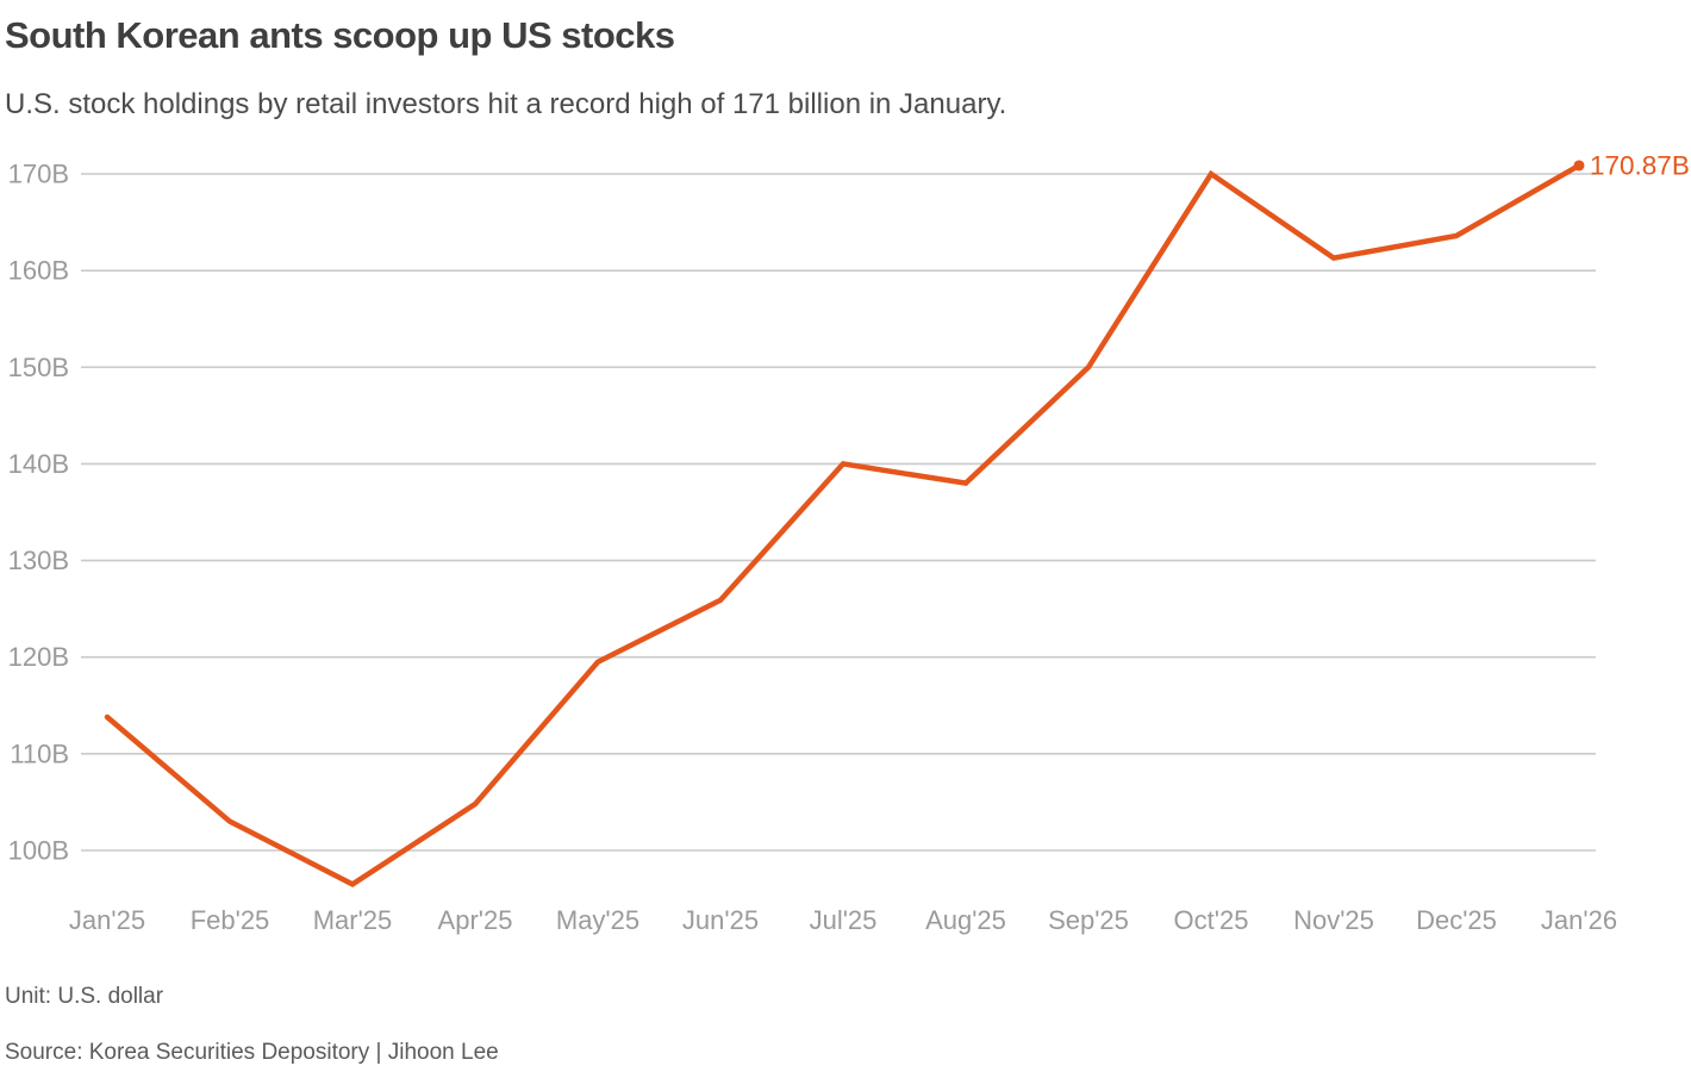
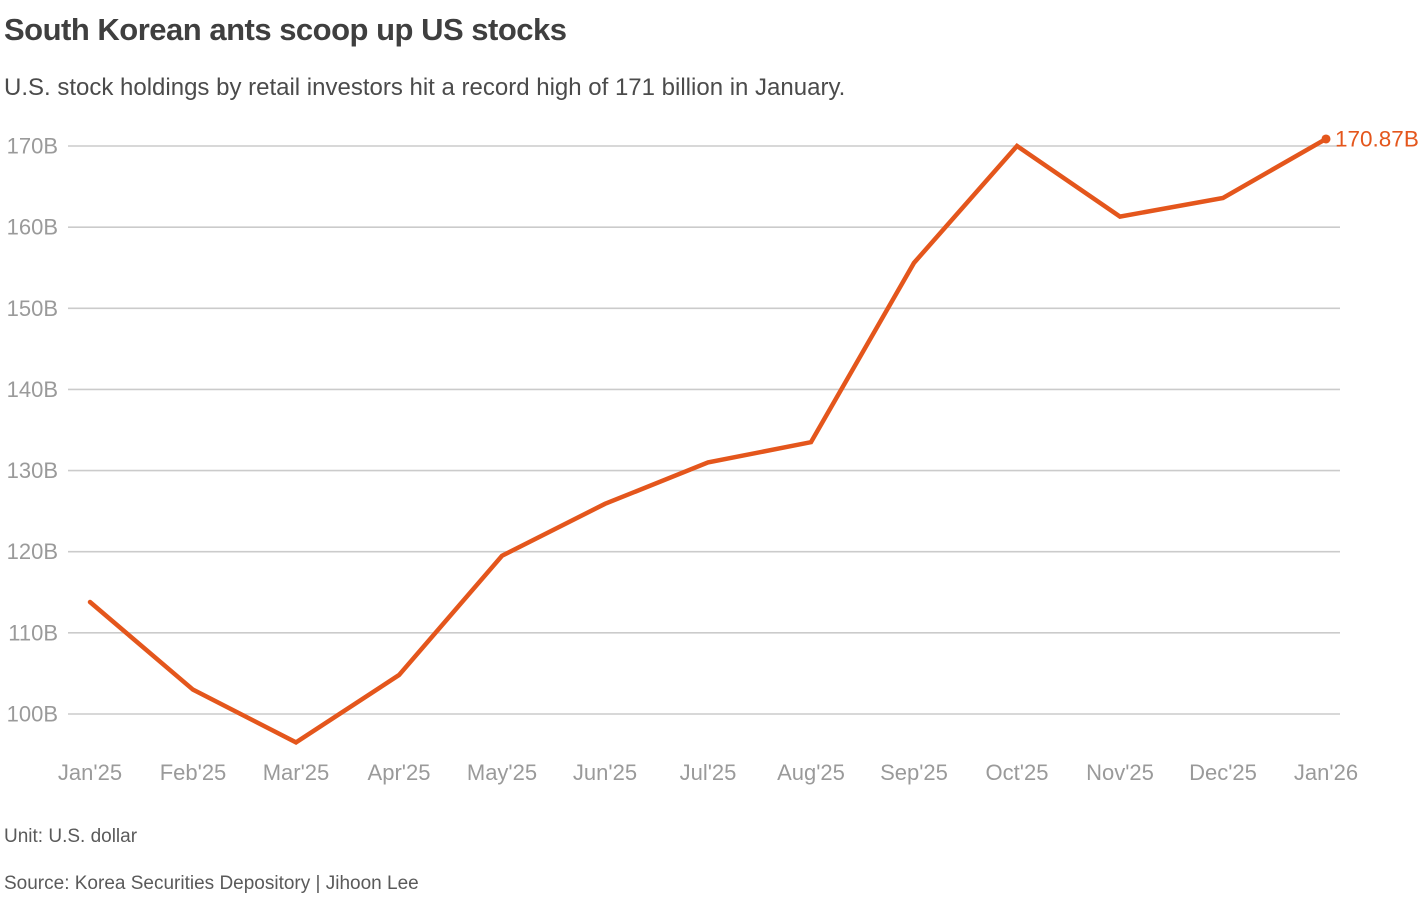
Jul'25: 140B -> 131B
Aug'25: 138B -> 134B
Sep'25: 150B -> 156B
